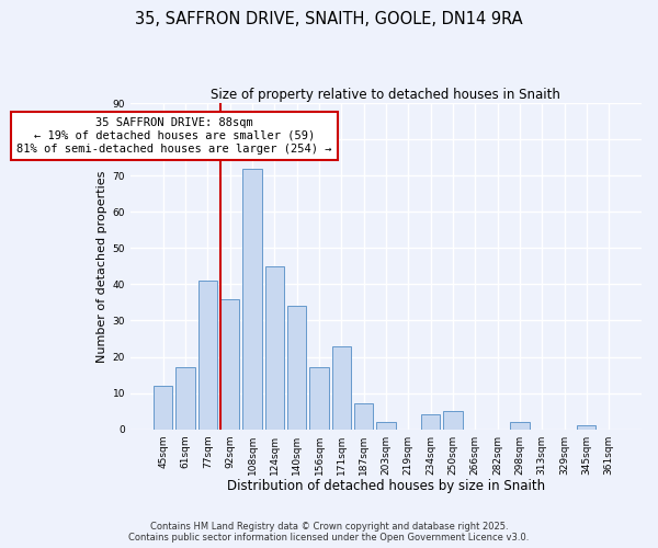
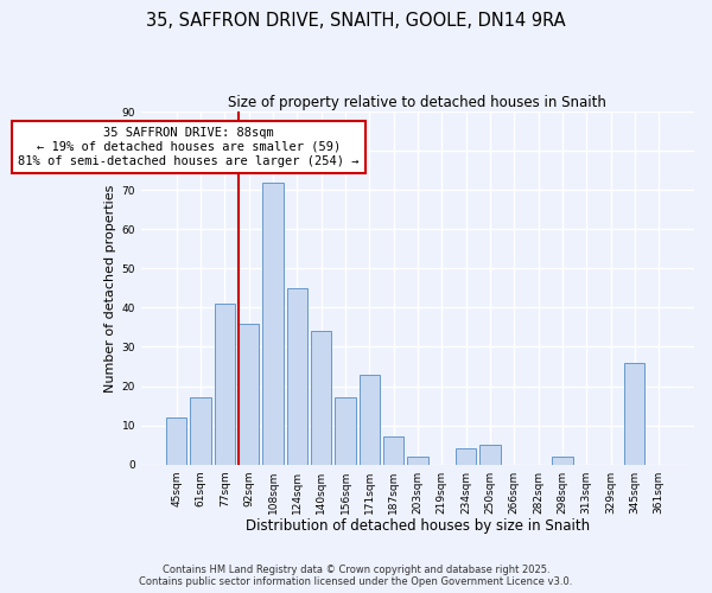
345sqm: 1 -> 26
